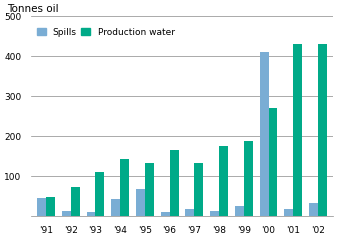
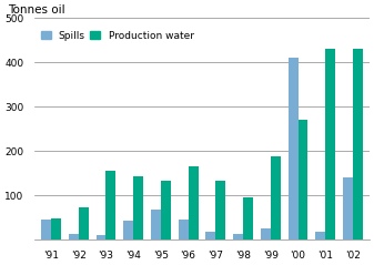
Production water/'93: 110 -> 155
Spills/'96: 10 -> 45
Production water/'98: 175 -> 95
Spills/'02: 32 -> 140
